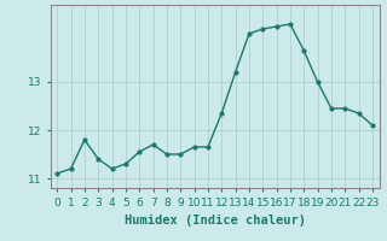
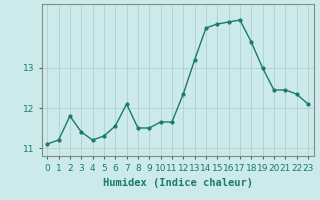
7: 11.70 -> 12.10
